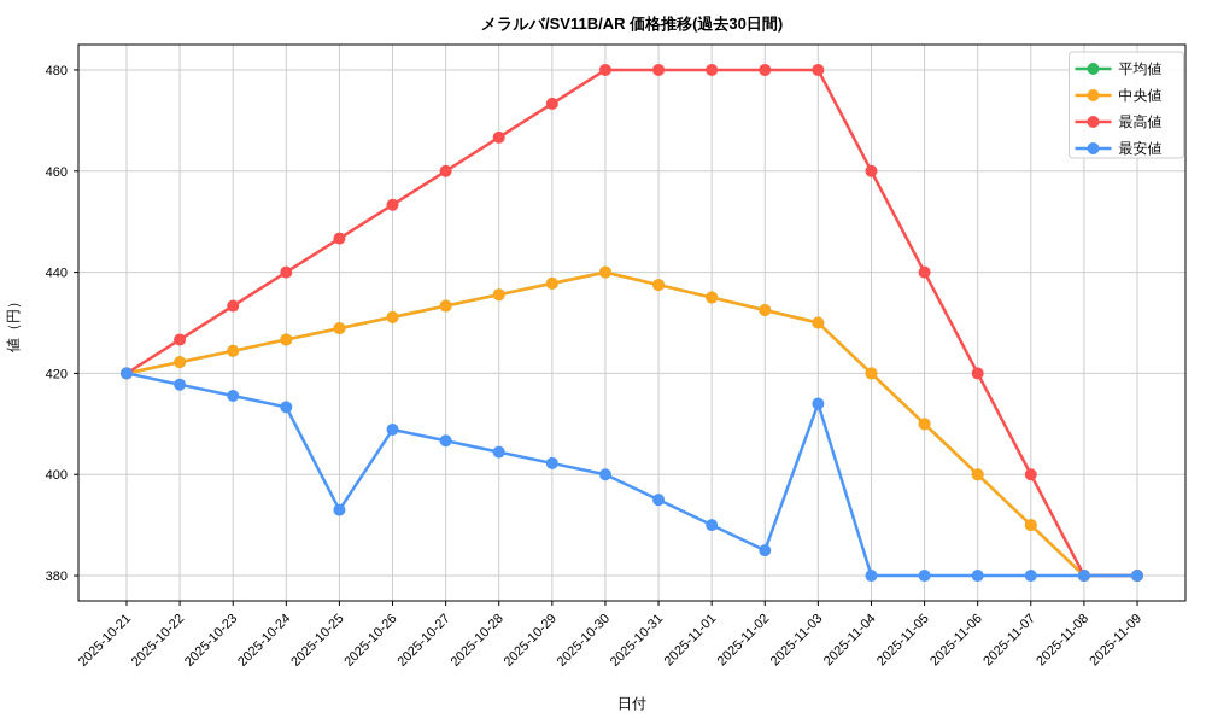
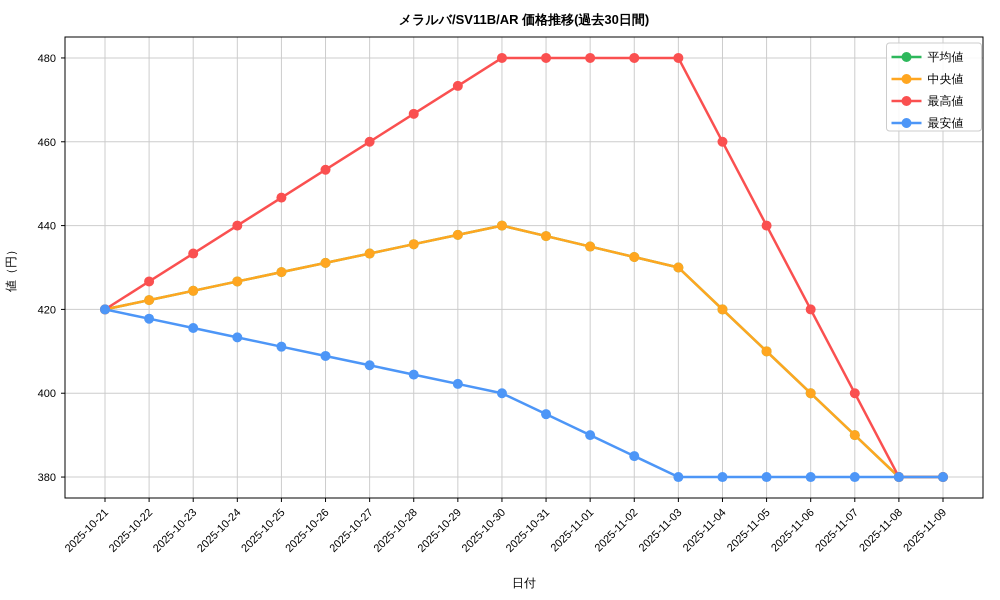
最安値/2025-10-25: 393 -> 411
最安値/2025-11-03: 414 -> 380
